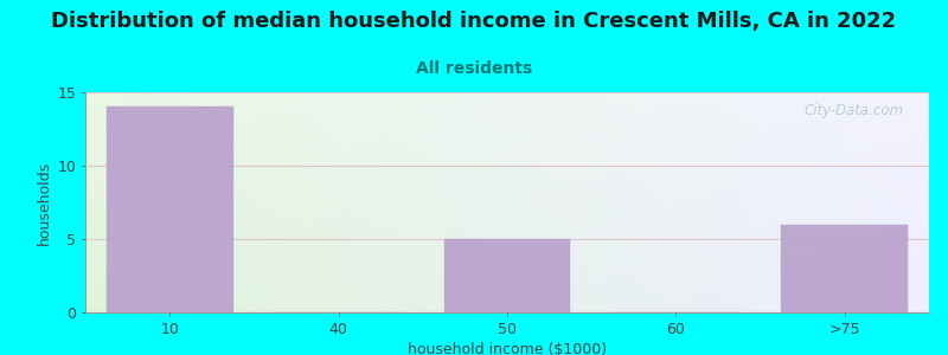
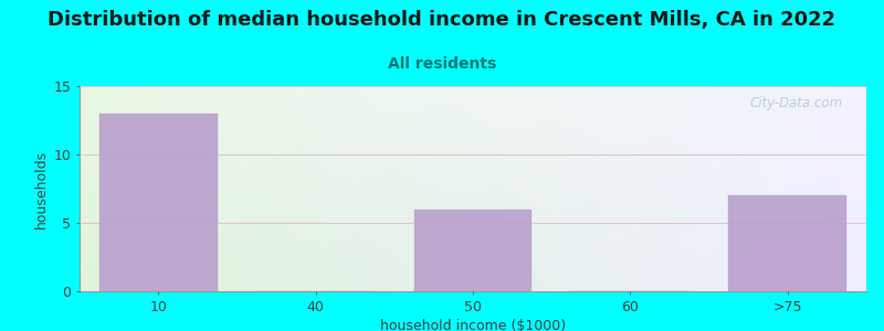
10: 14 -> 13
50: 5 -> 6
>75: 6 -> 7
